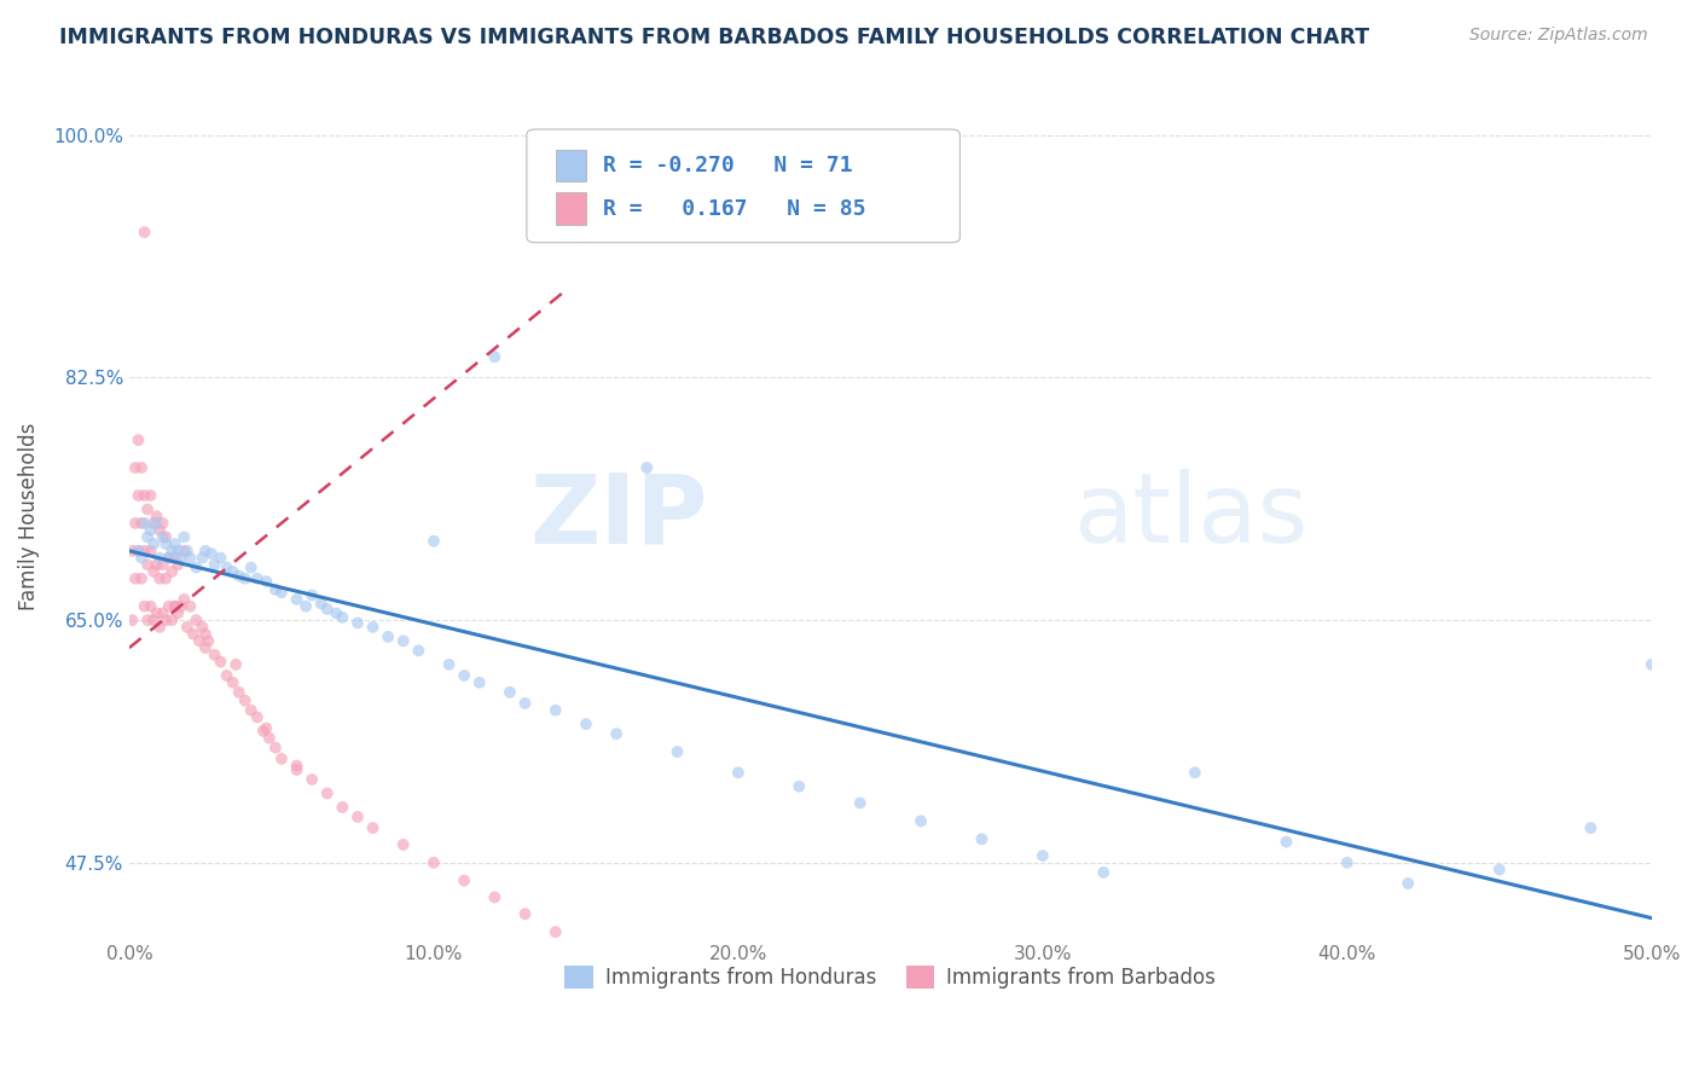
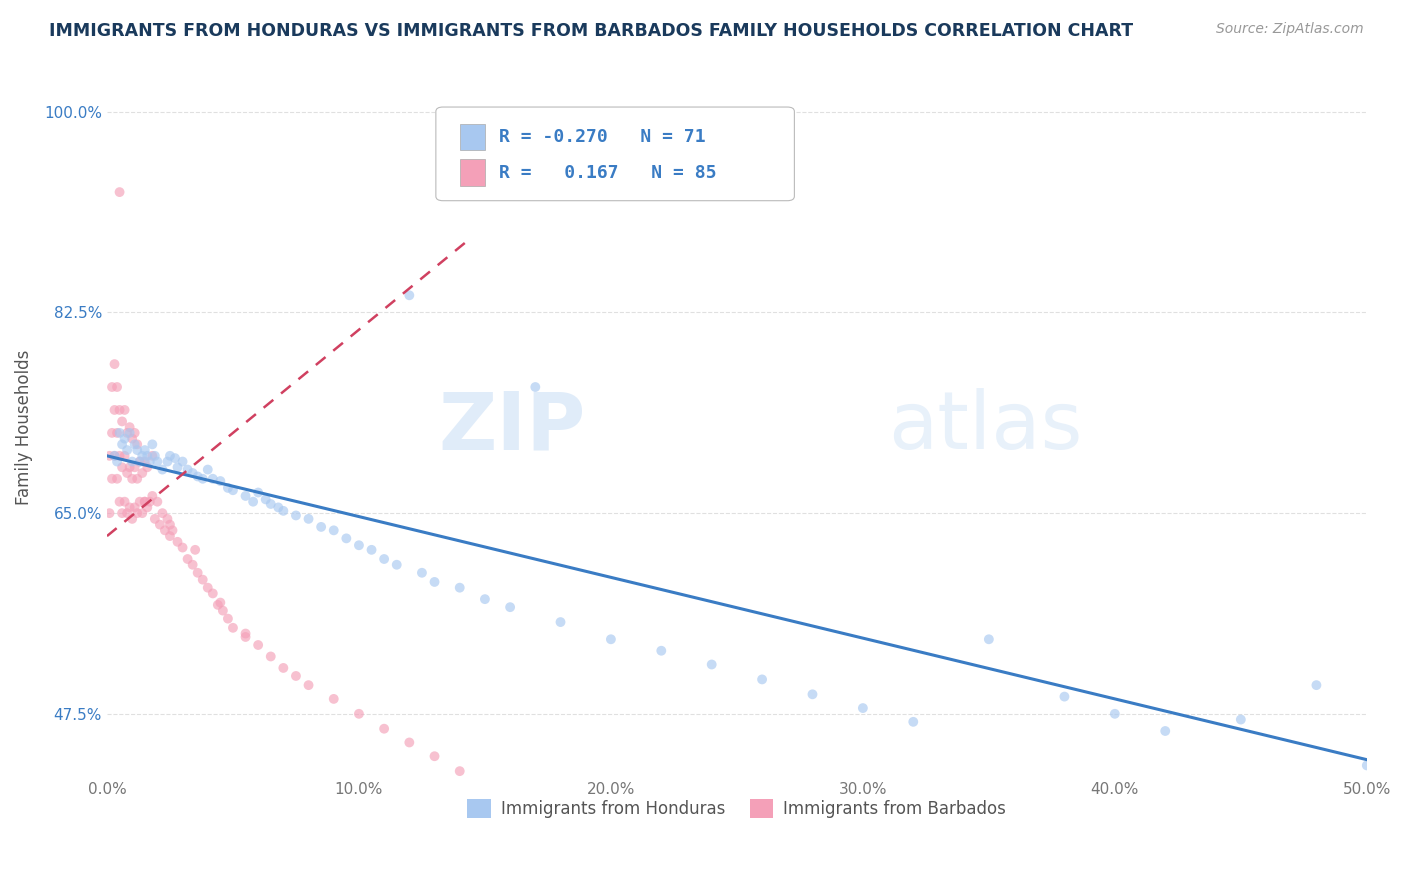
Immigrants from Honduras/10.0%: 70.7% -> 62.2%
Immigrants from Honduras/50.0%: 61.8% -> 43.0%
